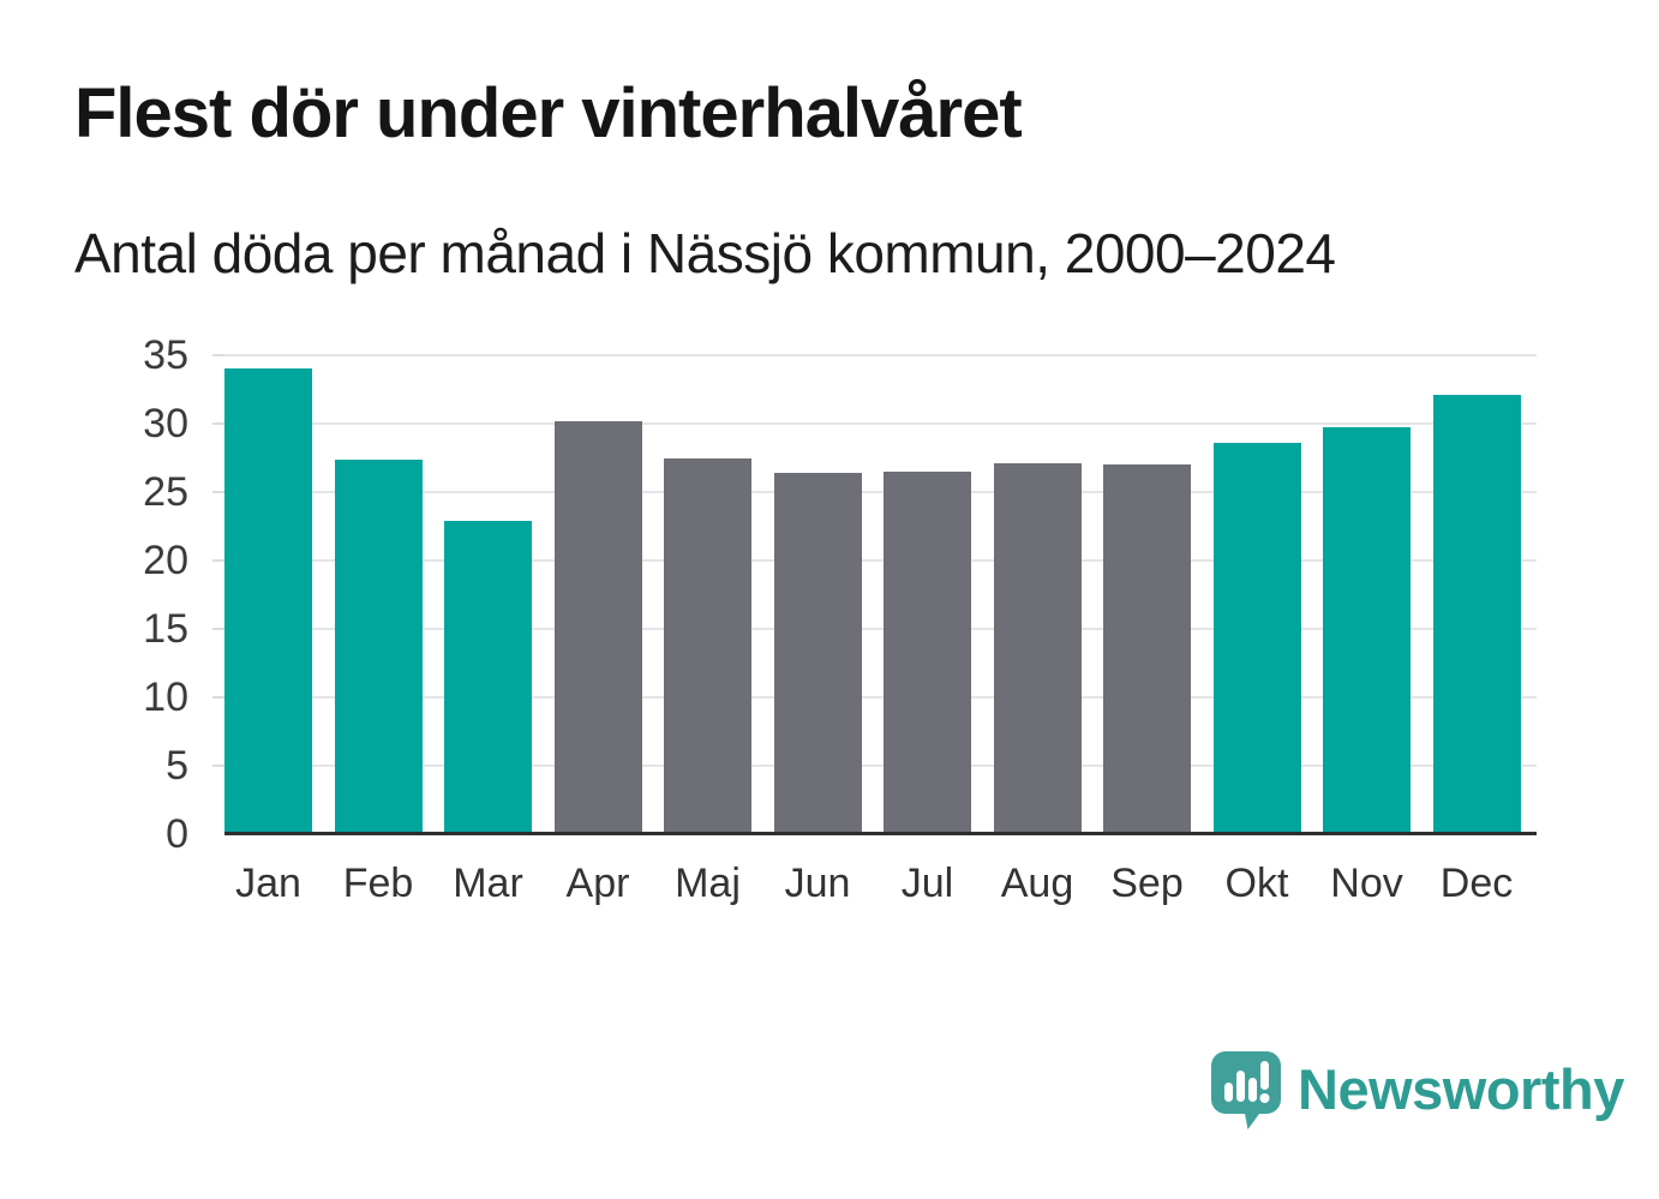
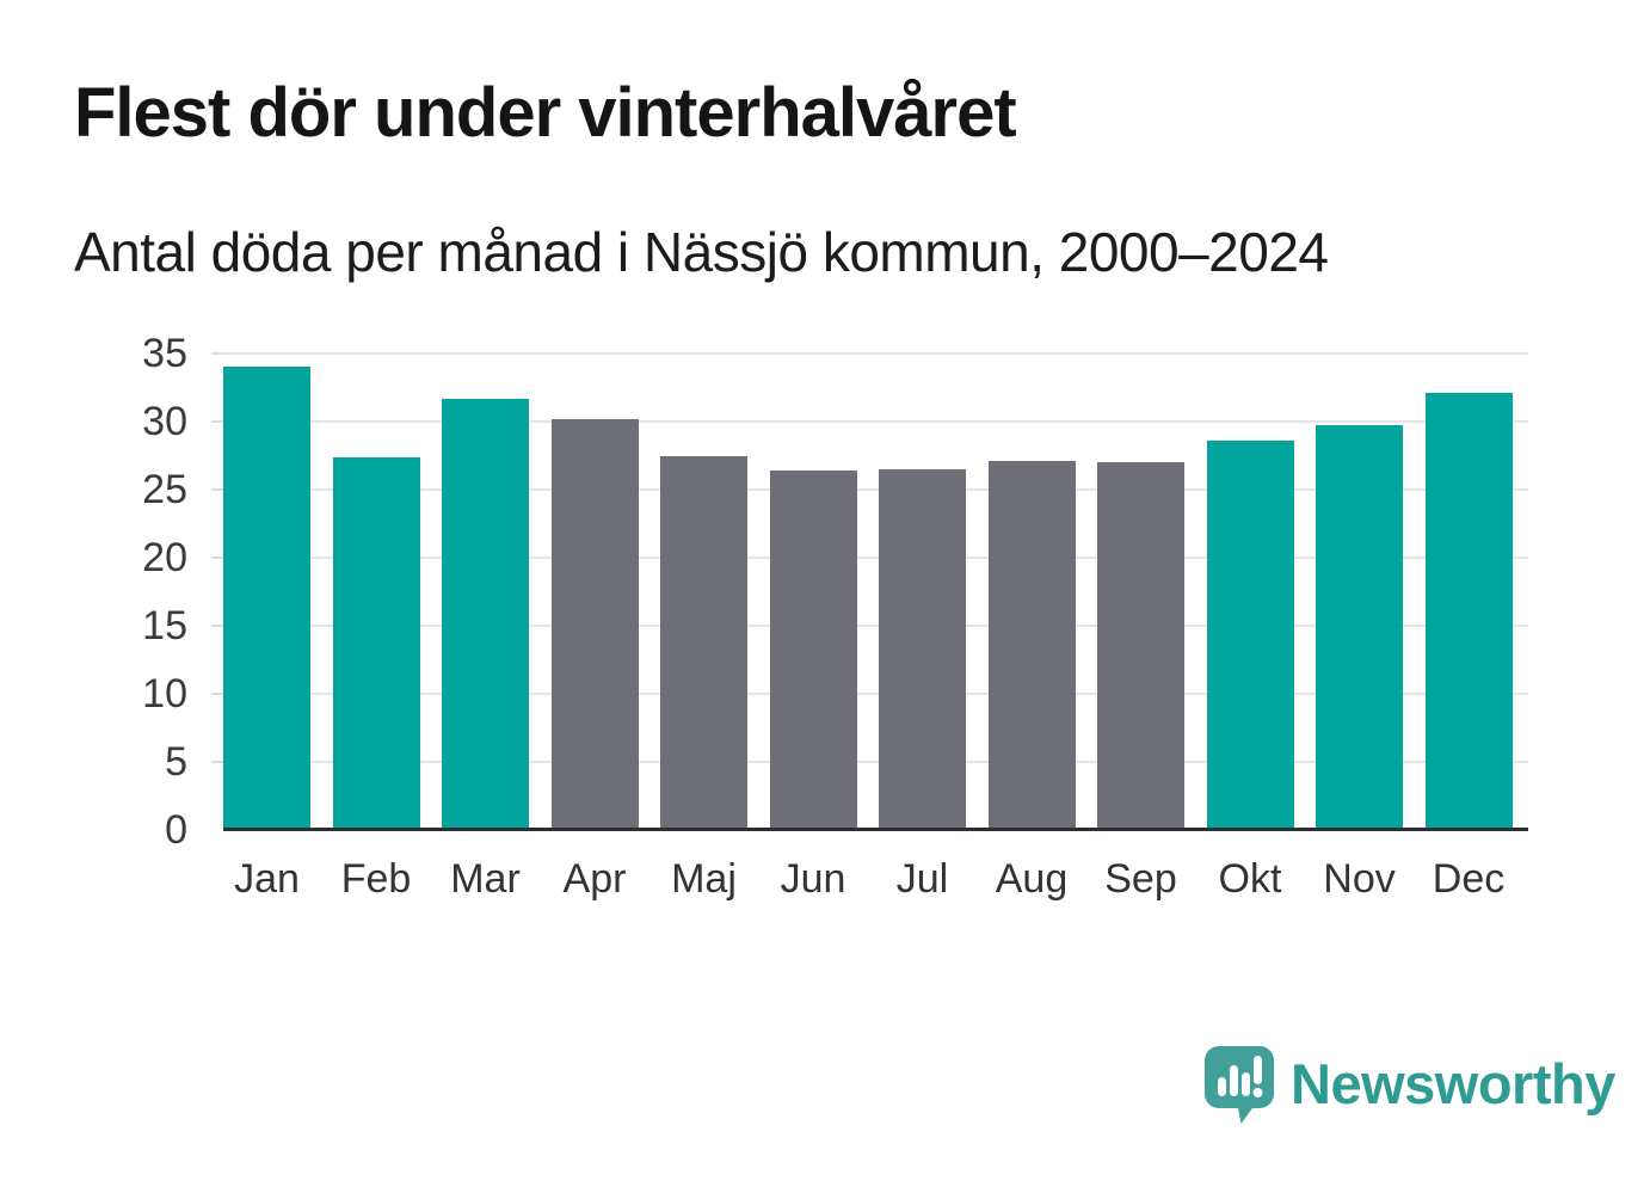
Mar: 22.9 -> 31.7
